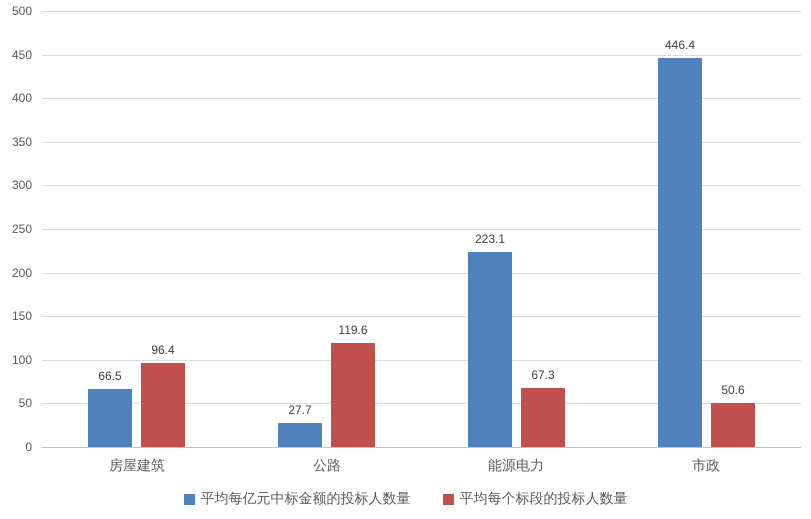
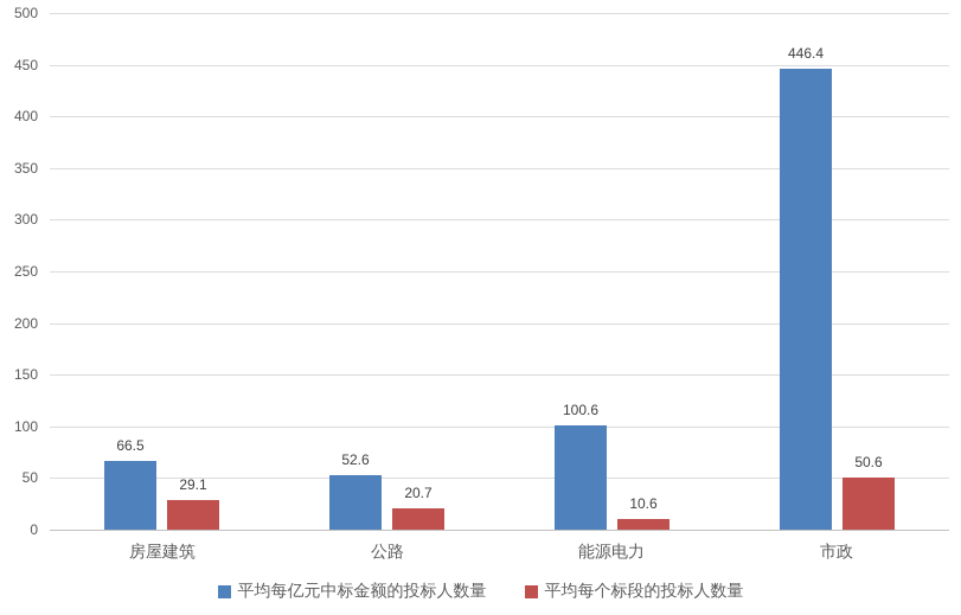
平均每个标段的投标人数量/房屋建筑: 96.4 -> 29.1
平均每亿元中标金额的投标人数量/公路: 27.7 -> 52.6
平均每个标段的投标人数量/公路: 119.6 -> 20.7
平均每亿元中标金额的投标人数量/能源电力: 223.1 -> 100.6
平均每个标段的投标人数量/能源电力: 67.3 -> 10.6
